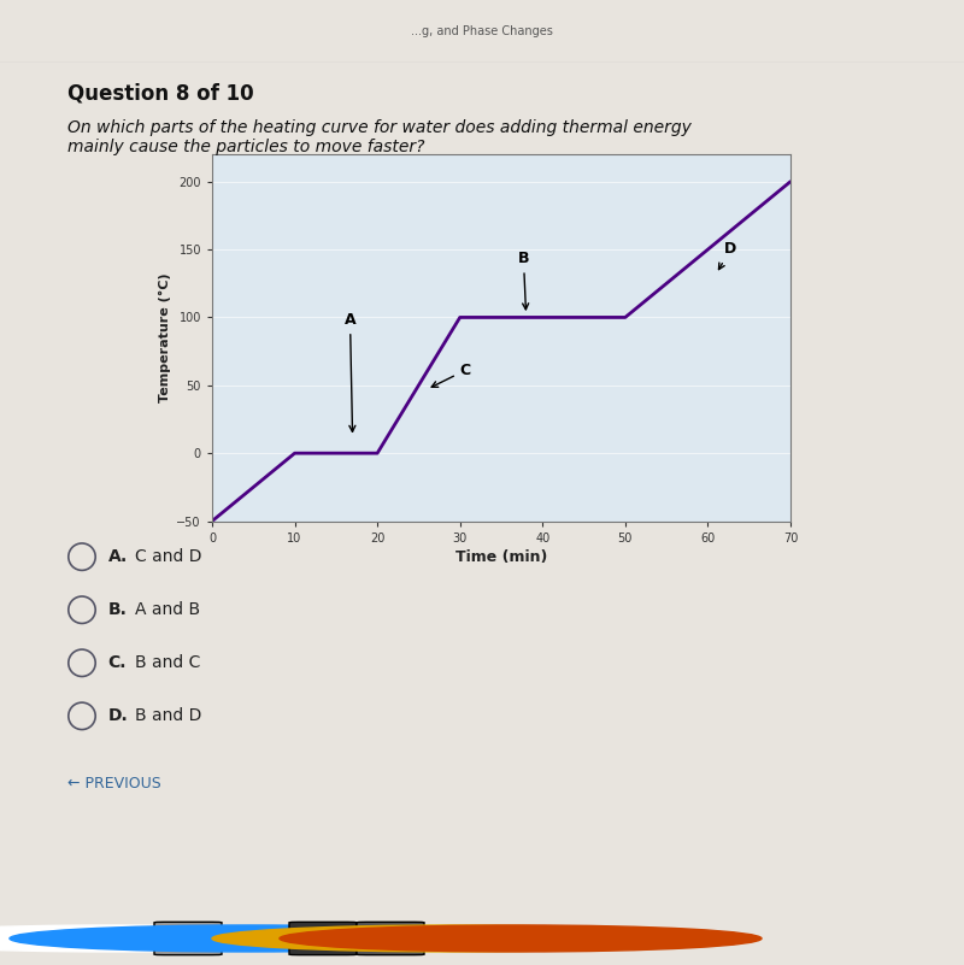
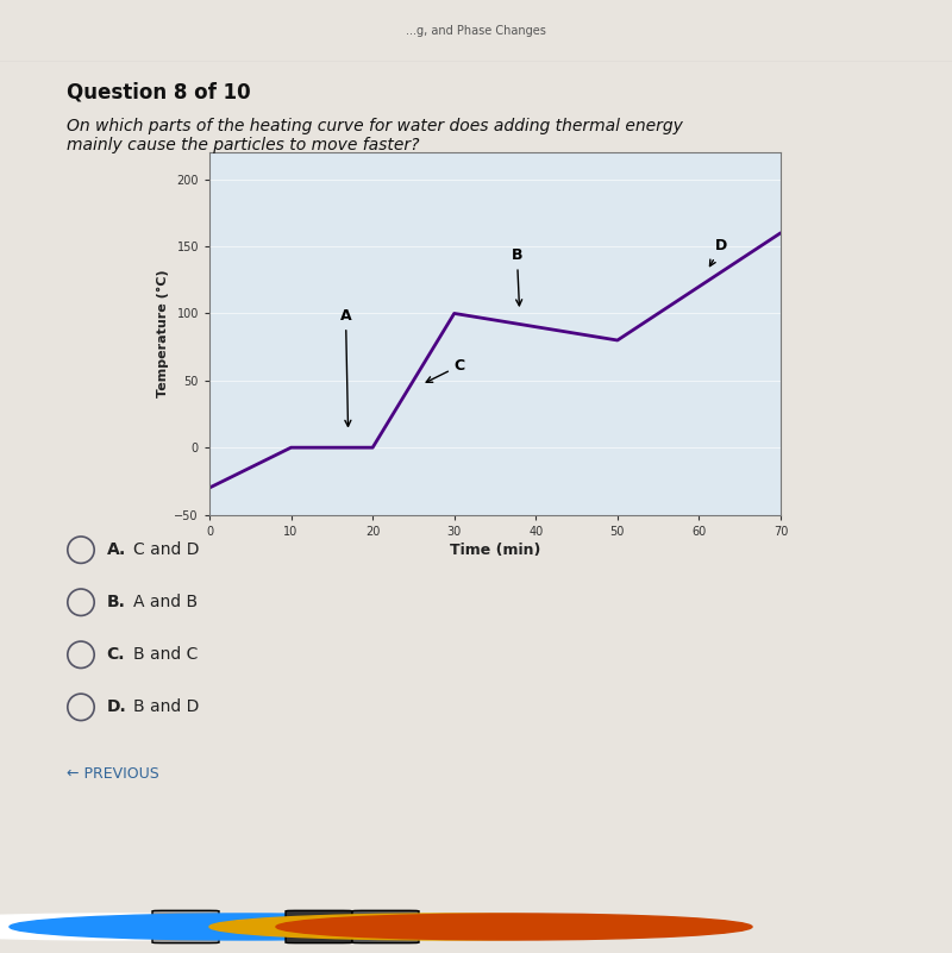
0: -50 -> -30
50: 100 -> 80
70: 200 -> 160
